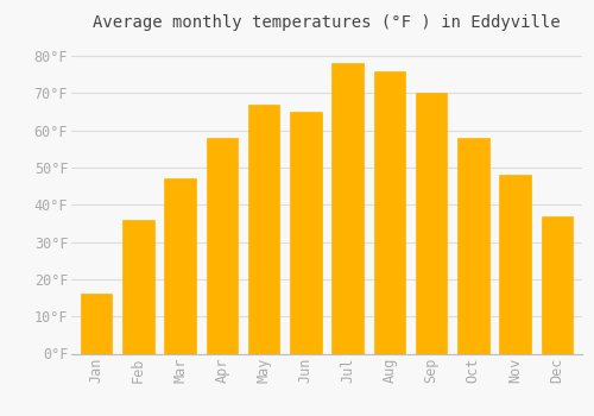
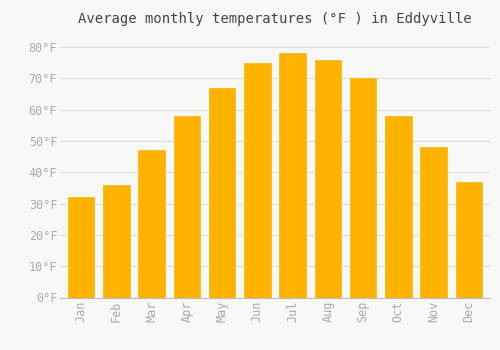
Jan: 16°F -> 32°F
Jun: 65°F -> 75°F
